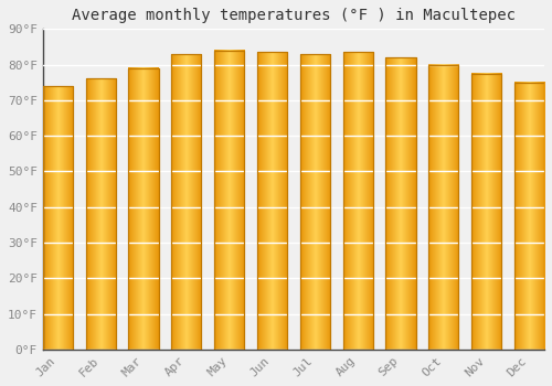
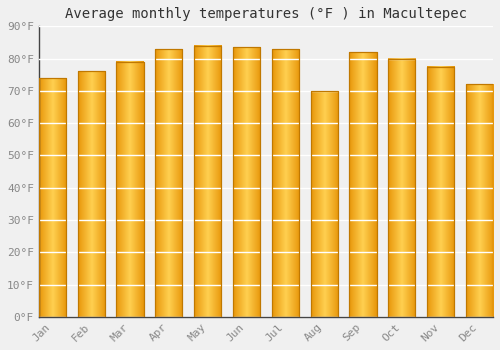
Aug: 83.5°F -> 70.0°F
Dec: 75.0°F -> 72.0°F
